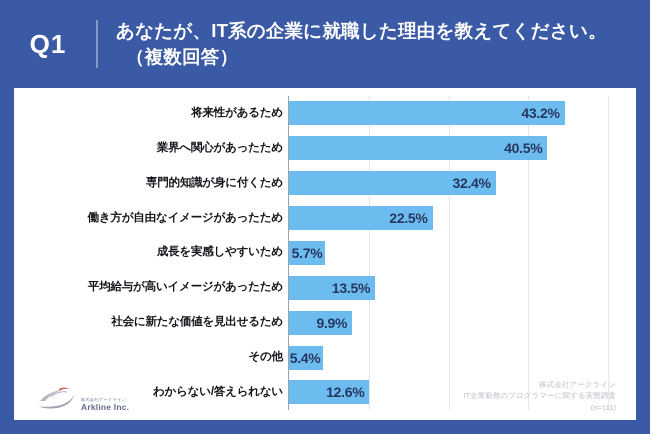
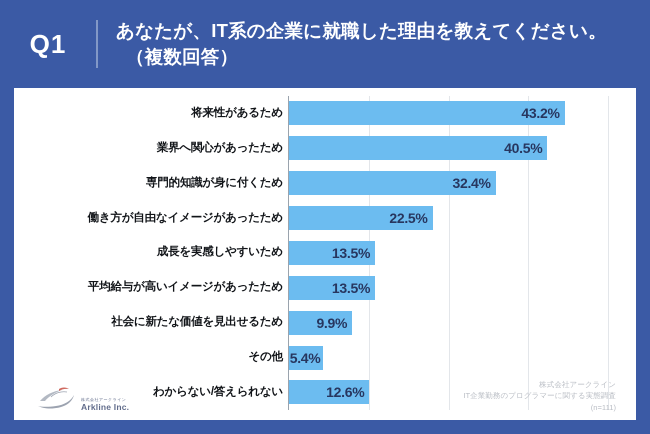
成長を実感しやすいため: 5.7% -> 13.5%
